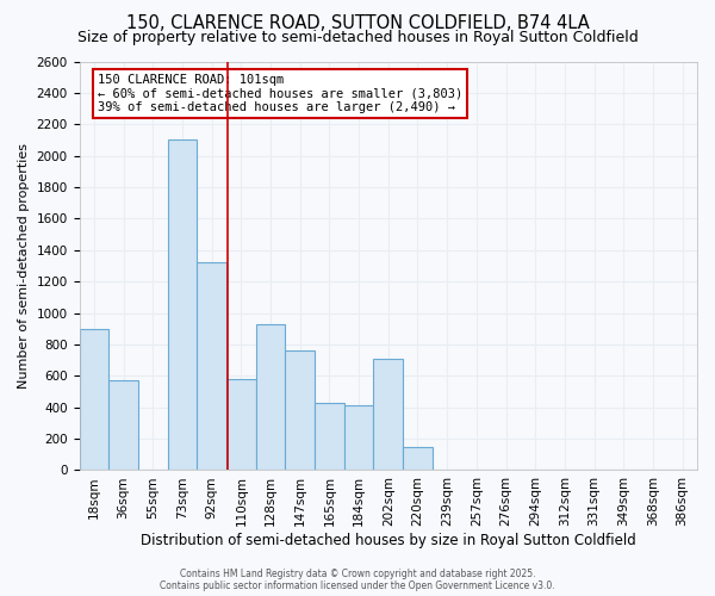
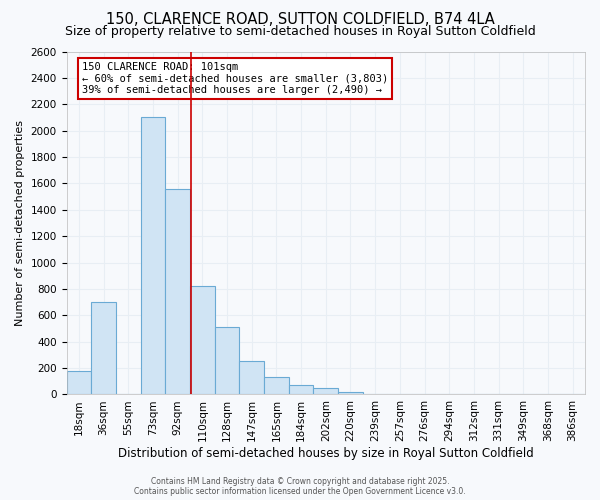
18sqm: 900 -> 180
36sqm: 570 -> 700
92sqm: 1320 -> 1560
110sqm: 580 -> 820
128sqm: 930 -> 510
147sqm: 760 -> 260
165sqm: 430 -> 130
184sqm: 410 -> 80
202sqm: 710 -> 50
220sqm: 150 -> 20
